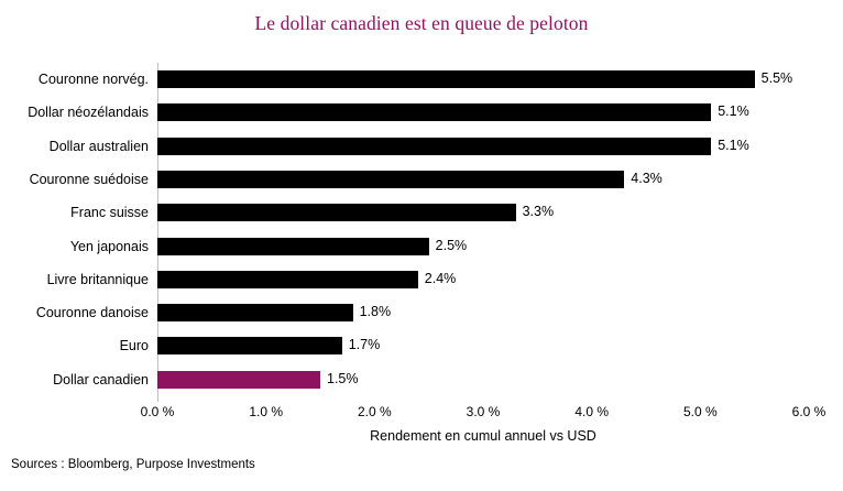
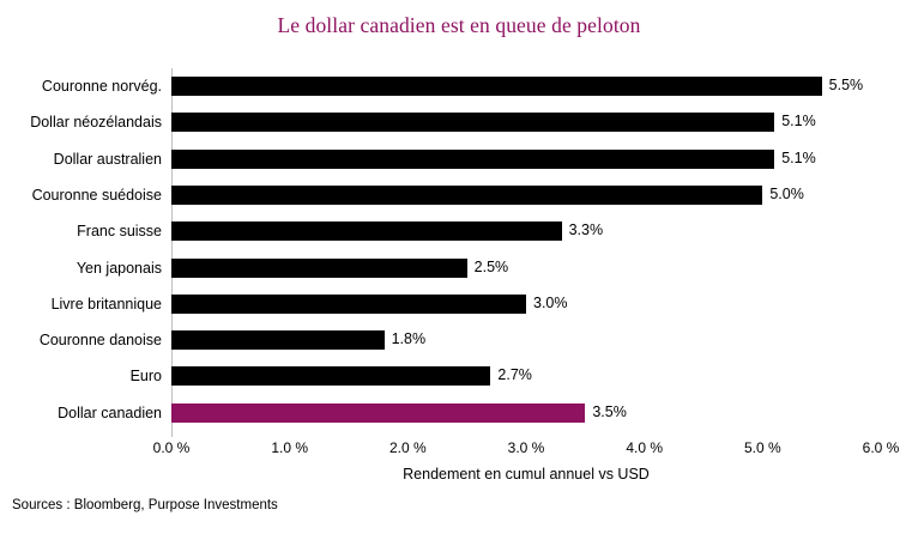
Couronne suédoise: 4.3% -> 5.0%
Livre britannique: 2.4% -> 3.0%
Euro: 1.7% -> 2.7%
Dollar canadien: 1.5% -> 3.5%
